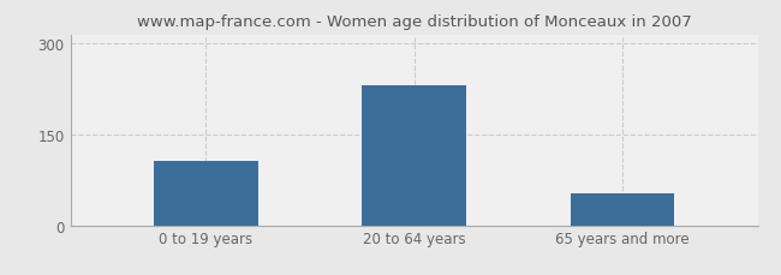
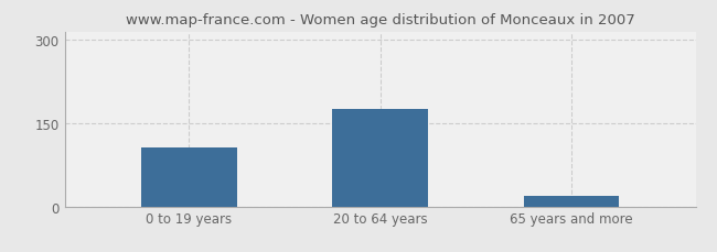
20 to 64 years: 232 -> 175
65 years and more: 52 -> 20
